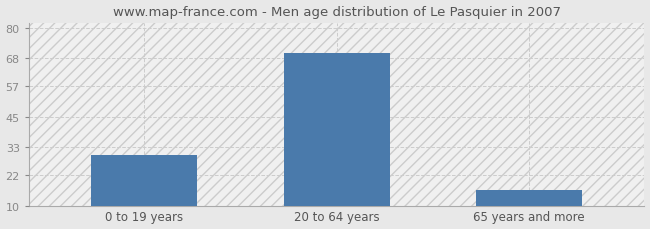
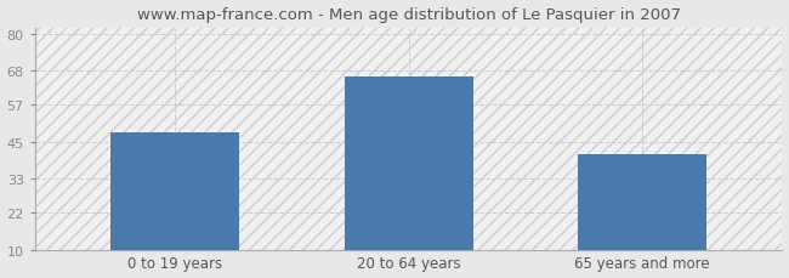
0 to 19 years: 30 -> 48
20 to 64 years: 70 -> 66
65 years and more: 16 -> 41
